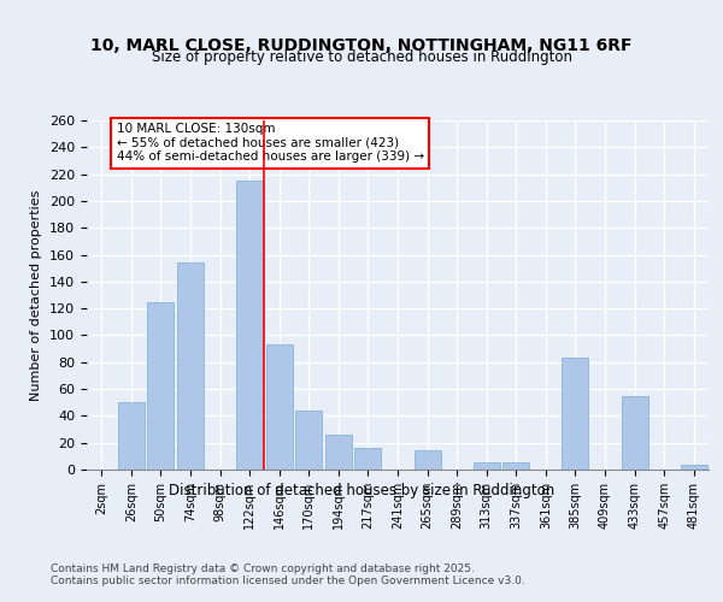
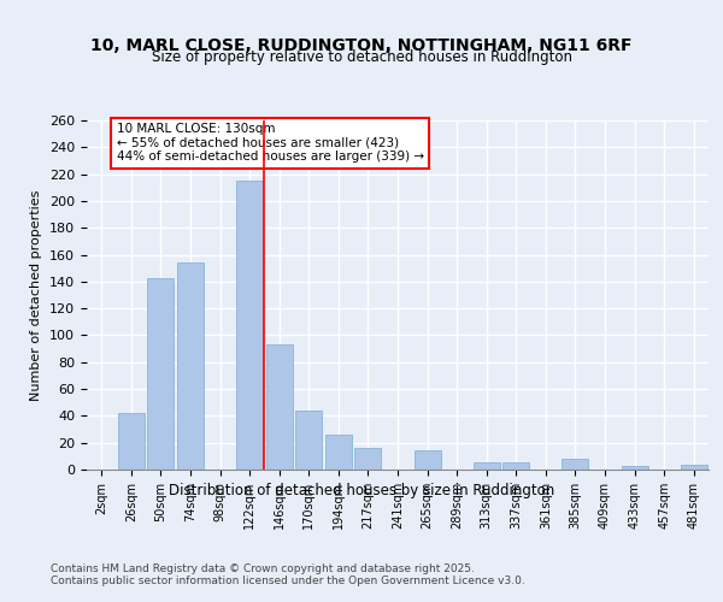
26sqm: 50 -> 42
50sqm: 125 -> 143
385sqm: 83 -> 8
433sqm: 55 -> 3
